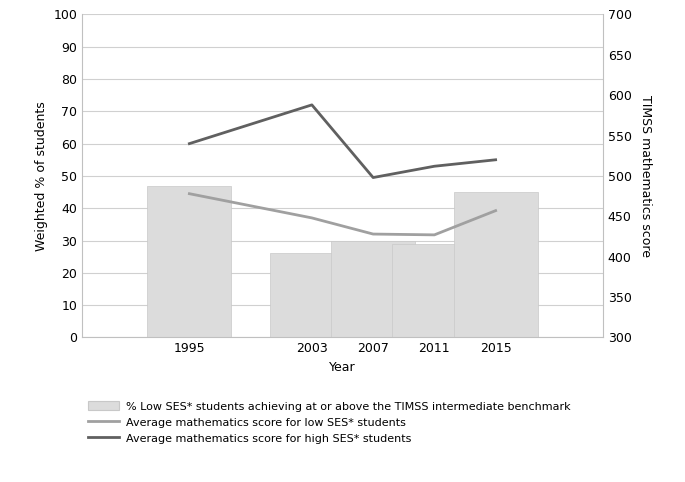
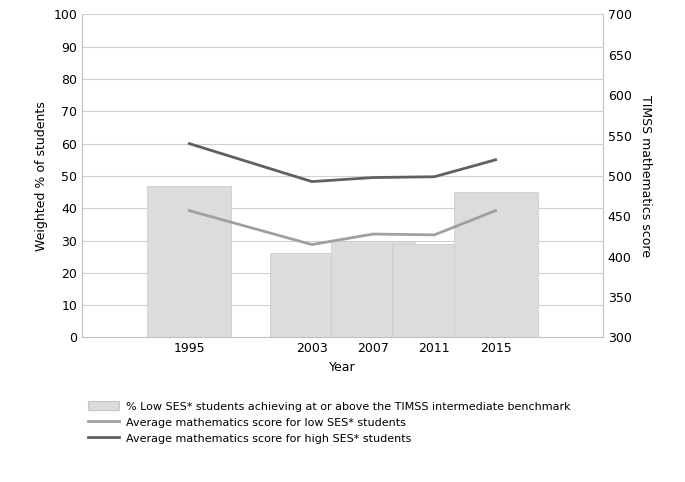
Average mathematics score for low SES* students/1995: 478 -> 457
Average mathematics score for low SES* students/2003: 448 -> 415
Average mathematics score for high SES* students/2003: 588 -> 493
Average mathematics score for high SES* students/2011: 512 -> 499
